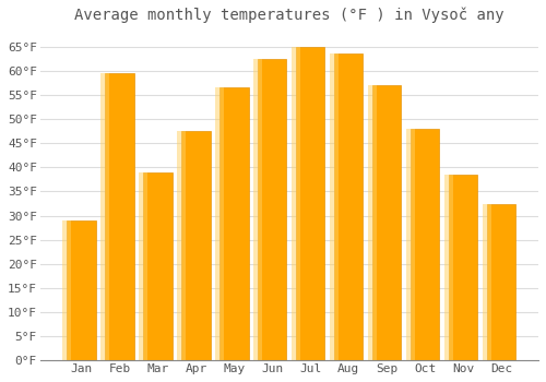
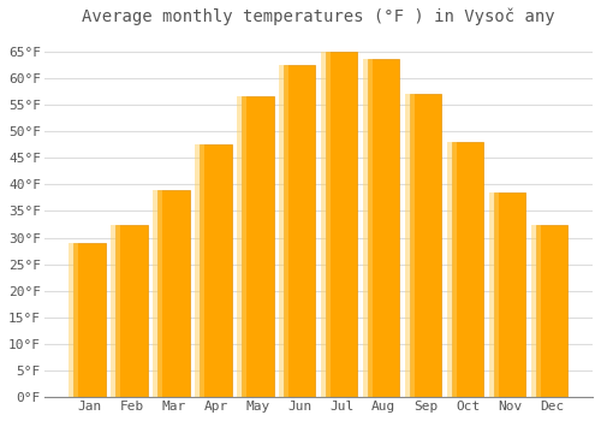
Feb: 59.5°F -> 32.5°F
